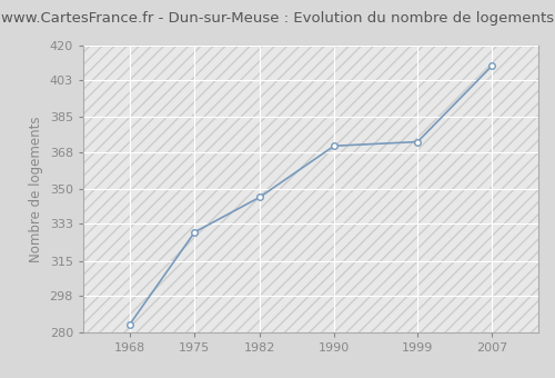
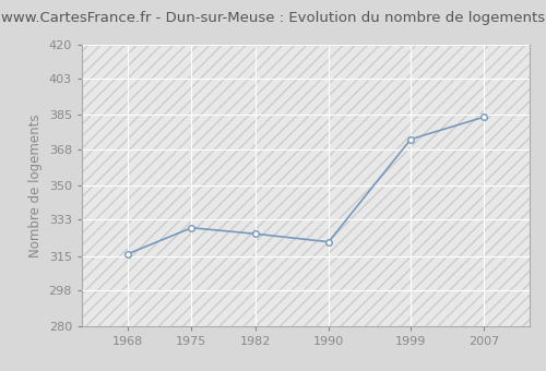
1968: 284 -> 316
1982: 346 -> 326
1990: 371 -> 322
2007: 410 -> 384
